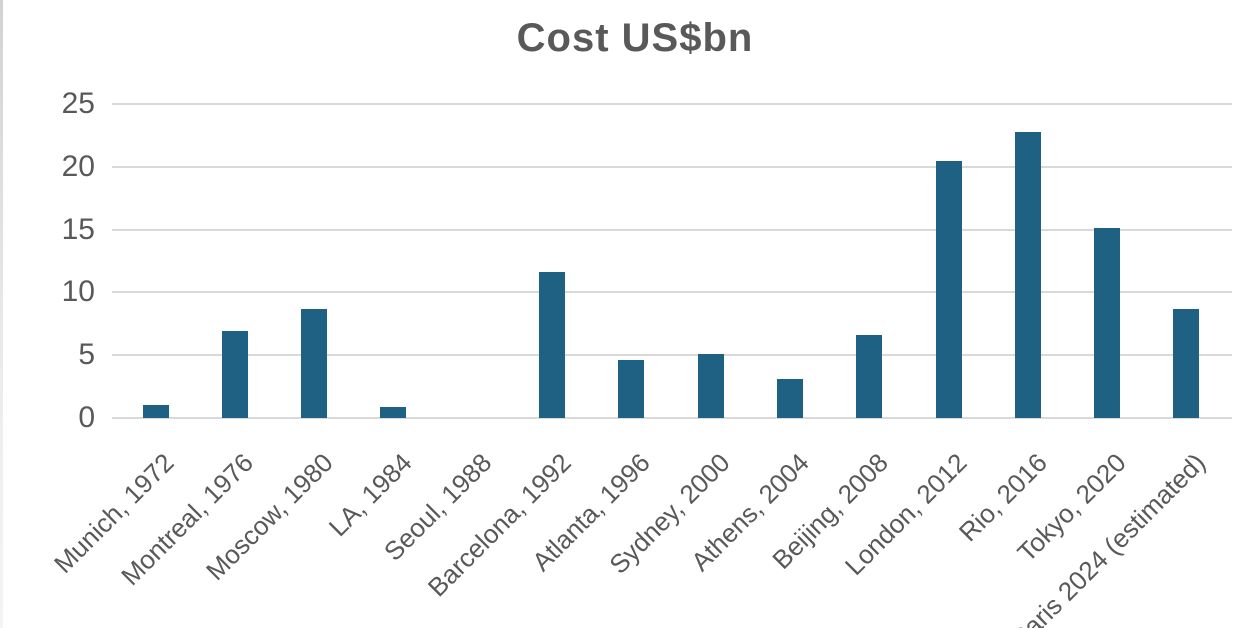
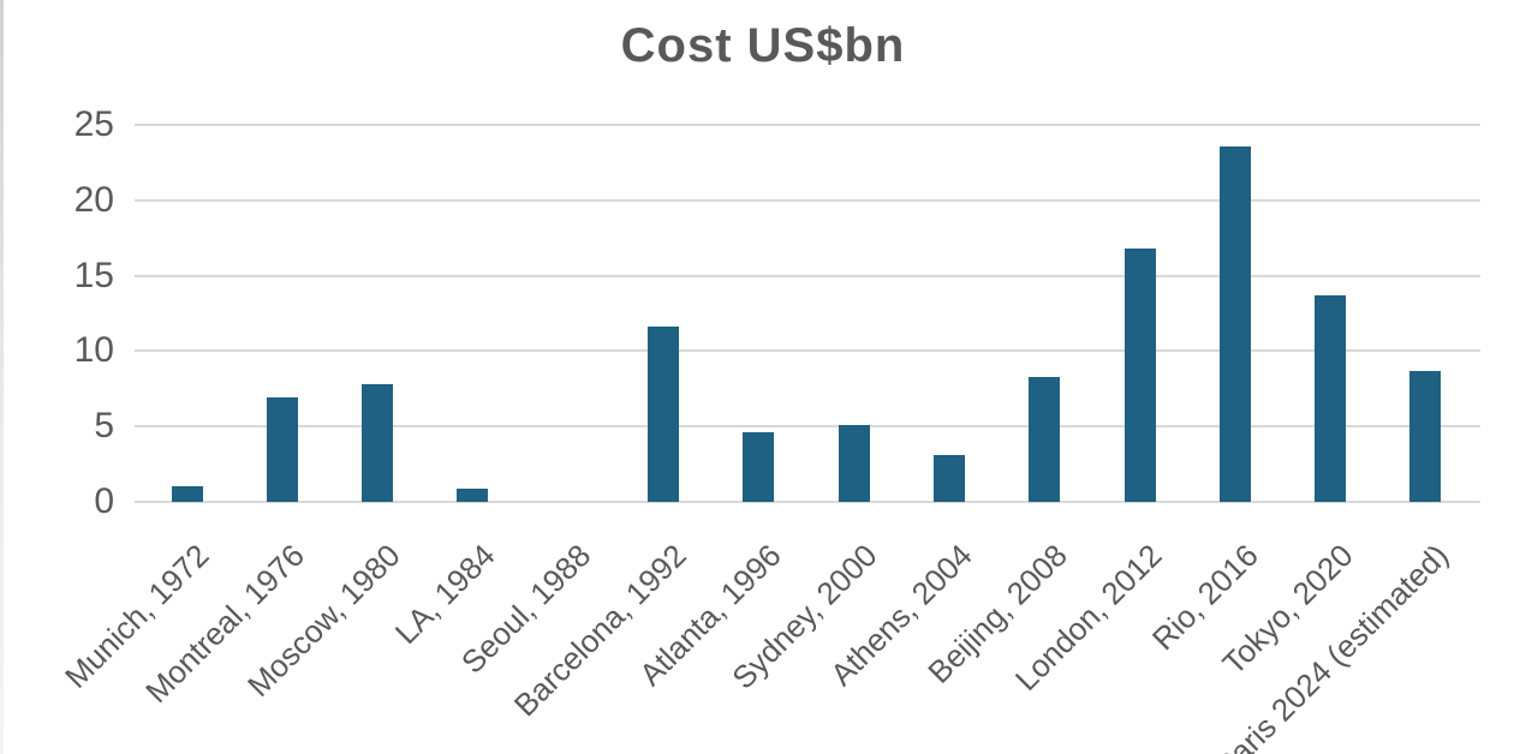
Moscow, 1980: 8.7 -> 7.8
Beijing, 2008: 6.6 -> 8.3
London, 2012: 20.5 -> 16.8
Rio, 2016: 22.8 -> 23.6
Tokyo, 2020: 15.1 -> 13.7
